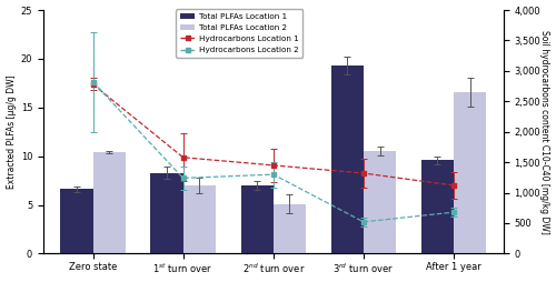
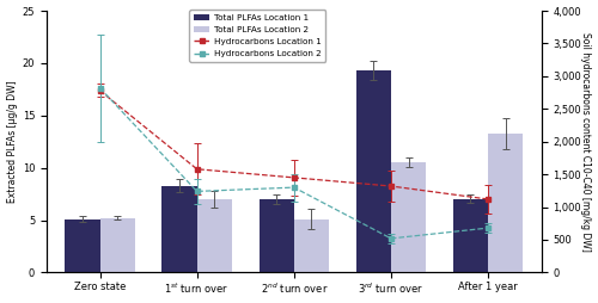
Total PLFAs Location 1/Zero state: 6.6 -> 5.1
Total PLFAs Location 2/Zero state: 10.4 -> 5.2
Total PLFAs Location 1/After 1 year: 9.6 -> 7.0
Total PLFAs Location 2/After 1 year: 16.6 -> 13.3
